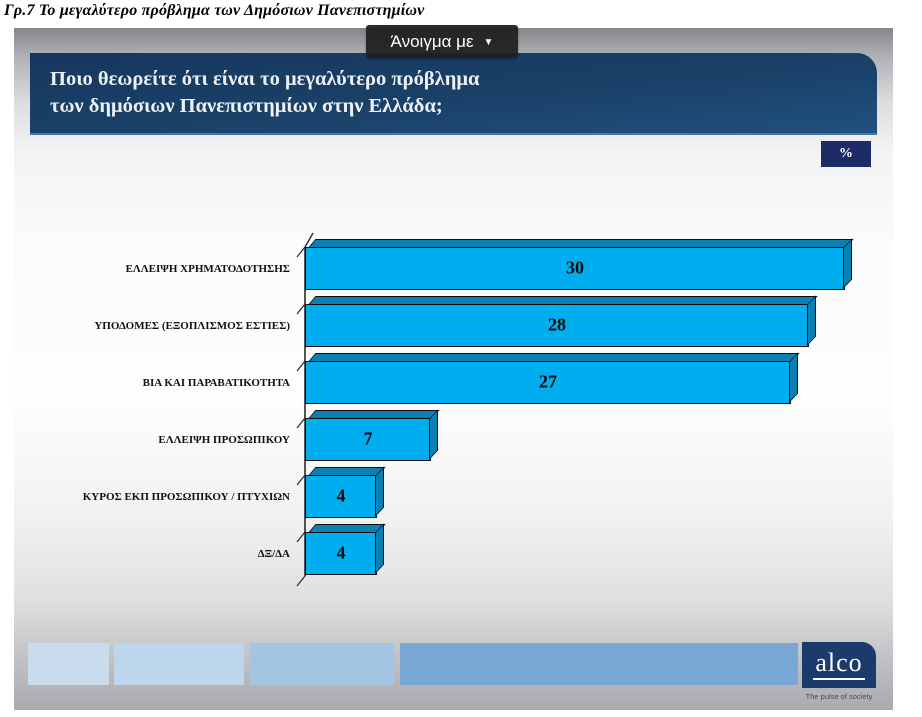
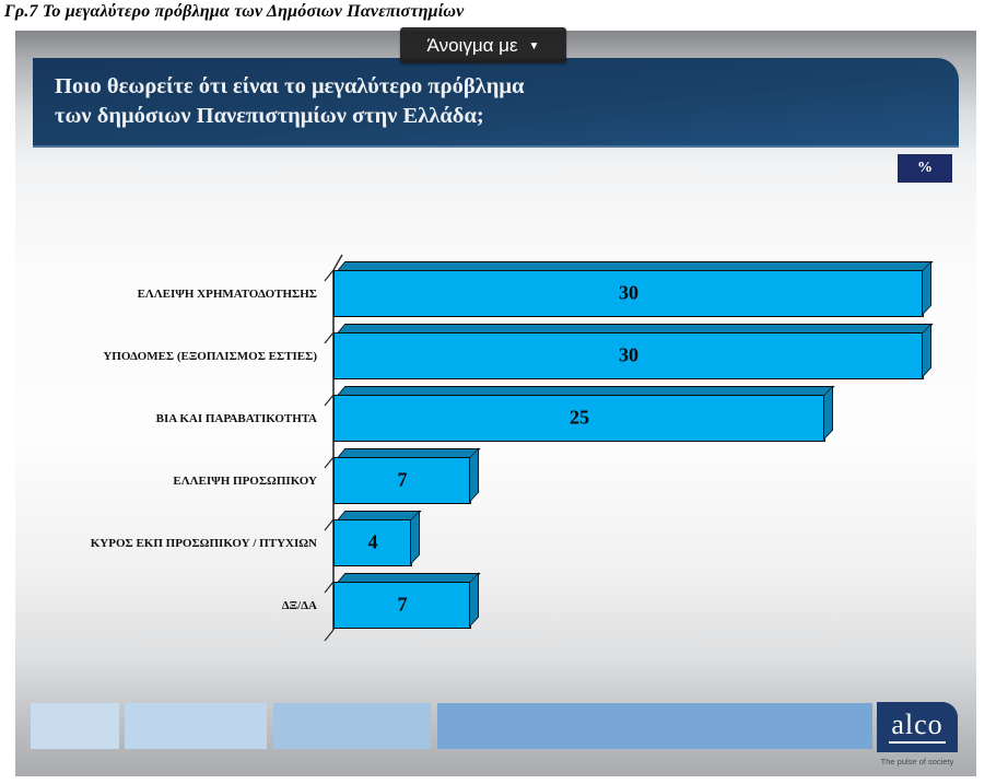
ΥΠΟΔΟΜΕΣ (ΕΞΟΠΛΙΣΜΟΣ ΕΣΤΙΕΣ): 28 -> 30
ΒΙΑ ΚΑΙ ΠΑΡΑΒΑΤΙΚΟΤΗΤΑ: 27 -> 25
ΔΞ/ΔΑ: 4 -> 7
